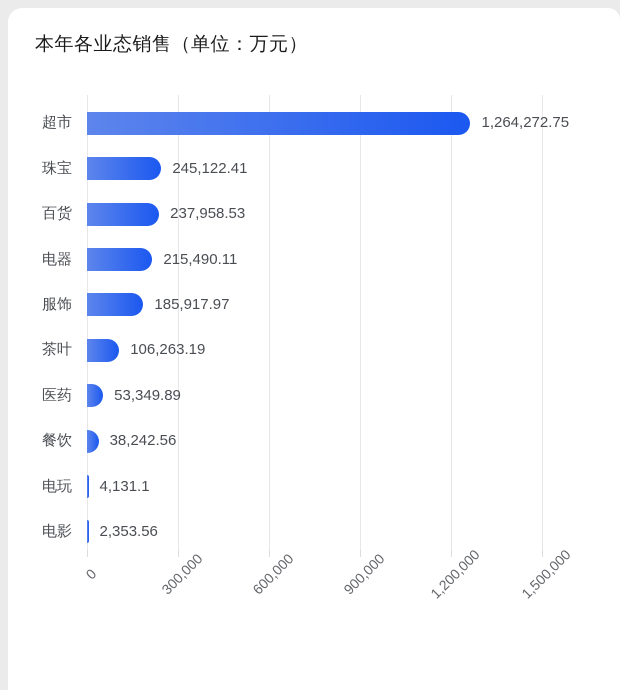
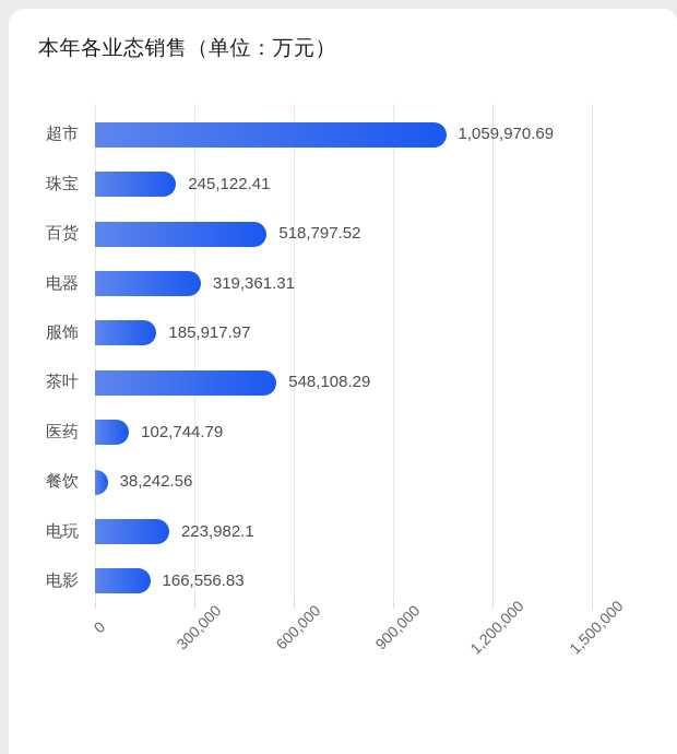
超市: 1,264,272.75 -> 1,059,970.69
百货: 237,958.53 -> 518,797.52
电器: 215,490.11 -> 319,361.31
茶叶: 106,263.19 -> 548,108.29
医药: 53,349.89 -> 102,744.79
电玩: 4,131.1 -> 223,982.1
电影: 2,353.56 -> 166,556.83
